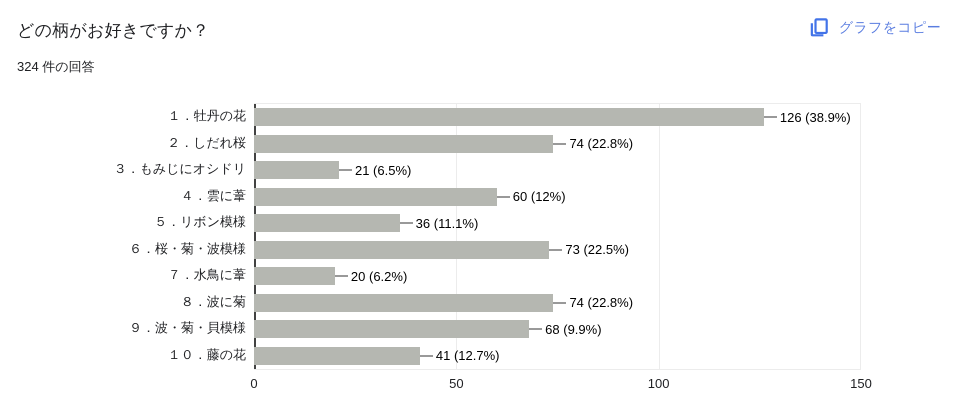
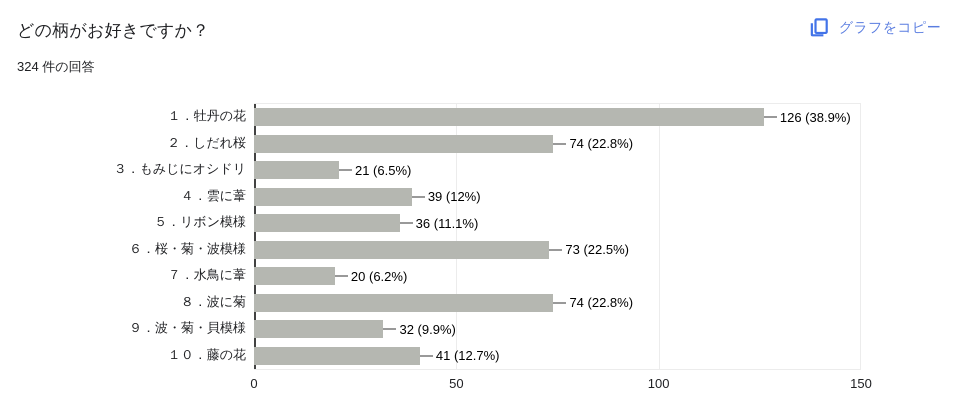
４．雲に葦: 60 -> 39
９．波・菊・貝模様: 68 -> 32
